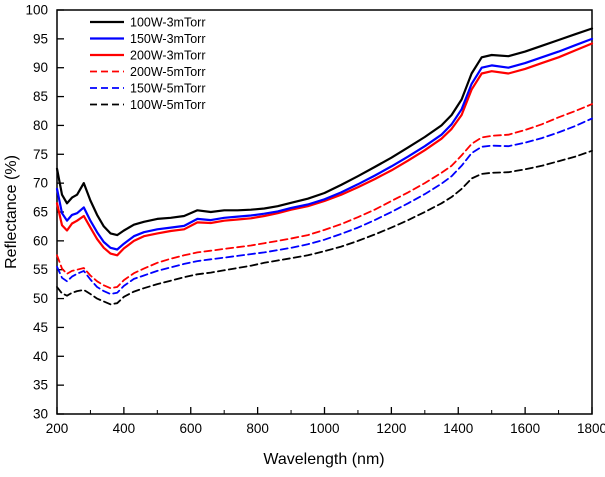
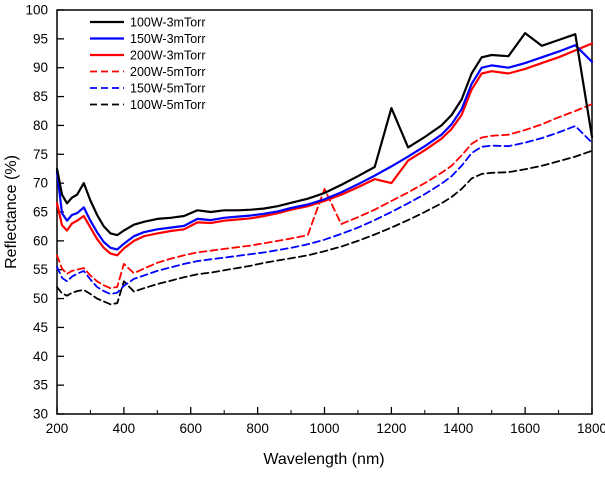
150W-3mTorr/200: 69 -> 72
200W-5mTorr/400: 53 -> 56
100W-5mTorr/400: 50 -> 53
200W-5mTorr/1000: 62 -> 69
100W-3mTorr/1200: 74 -> 83
200W-3mTorr/1200: 72 -> 70
100W-3mTorr/1600: 93 -> 96
100W-3mTorr/1800: 97 -> 78
150W-3mTorr/1800: 95 -> 91
150W-5mTorr/1800: 81 -> 77
